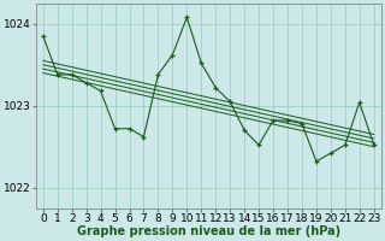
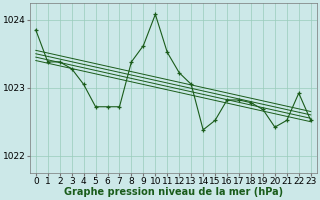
4: 1023.18 -> 1023.05
7: 1022.62 -> 1022.72
14: 1022.70 -> 1022.38
19: 1022.32 -> 1022.68
22: 1023.04 -> 1022.92
